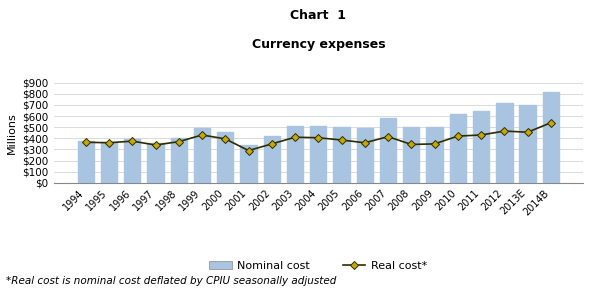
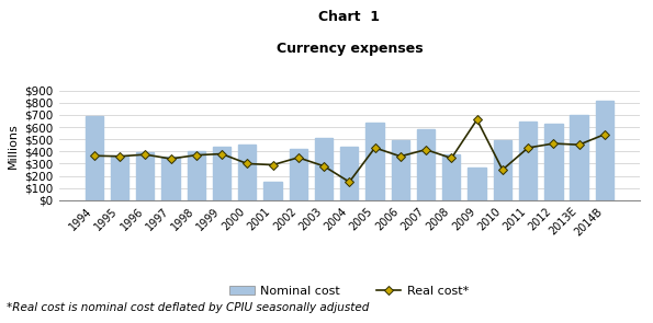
Nominal cost/1994: $380 -> $690
Nominal cost/1999: $490 -> $440
Real cost*/1999: $430 -> $380
Real cost*/2000: $400 -> $300
Nominal cost/2001: $340 -> $150
Real cost*/2003: $410 -> $280
Nominal cost/2004: $520 -> $440
Real cost*/2004: $400 -> $150
Nominal cost/2005: $500 -> $640
Real cost*/2005: $380 -> $430
Nominal cost/2008: $500 -> $380
Nominal cost/2009: $500 -> $270
Real cost*/2009: $350 -> $660
Nominal cost/2010: $620 -> $490
Real cost*/2010: $420 -> $250
Nominal cost/2012: $720 -> $630
